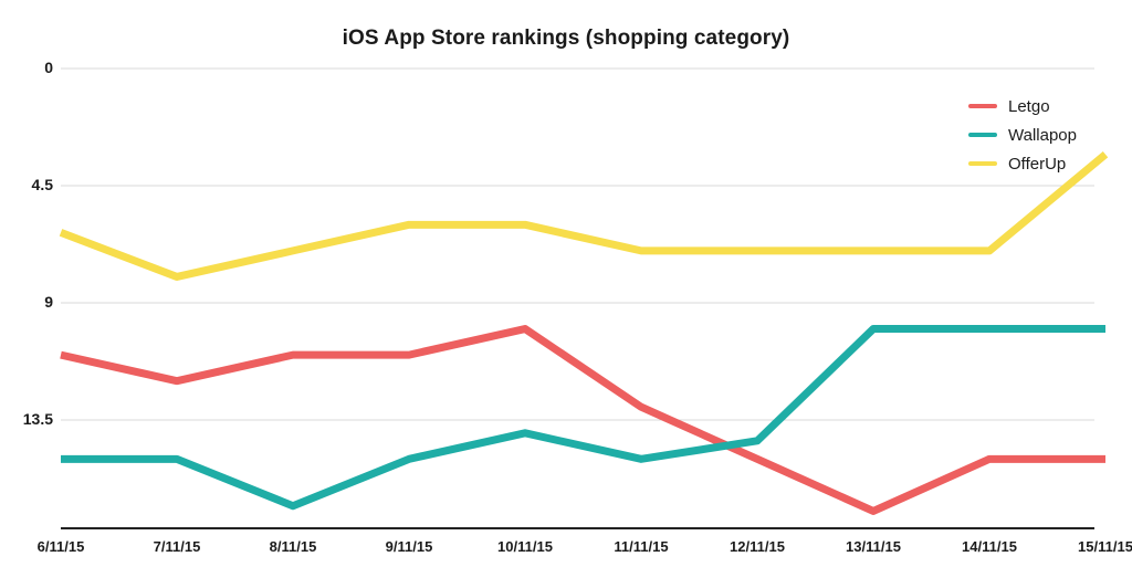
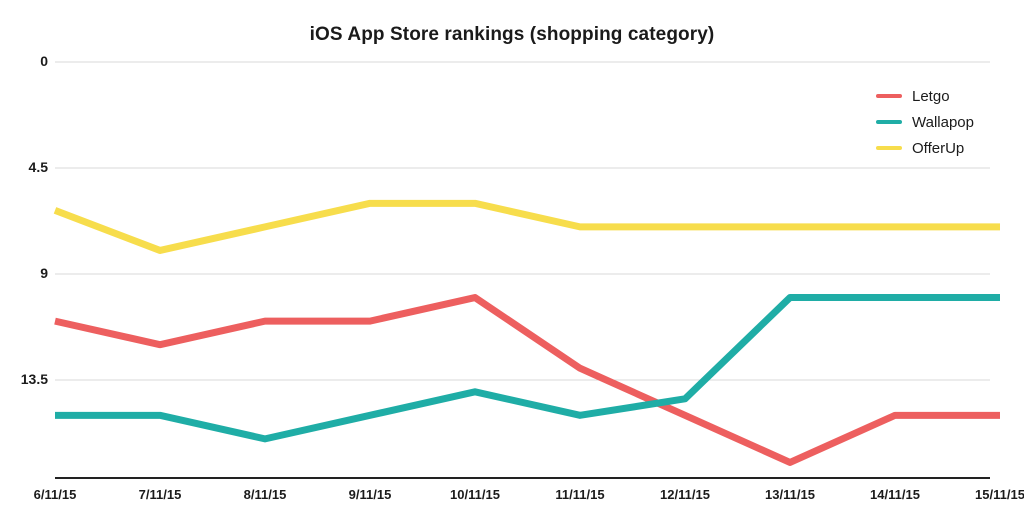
Wallapop/8/11/15: 16.8 -> 16.0
OfferUp/15/11/15: 3.3 -> 7.0
